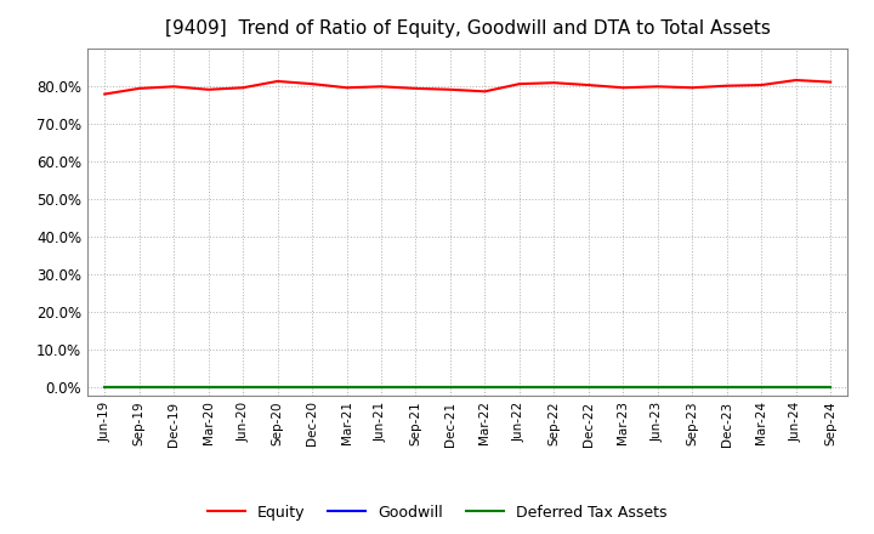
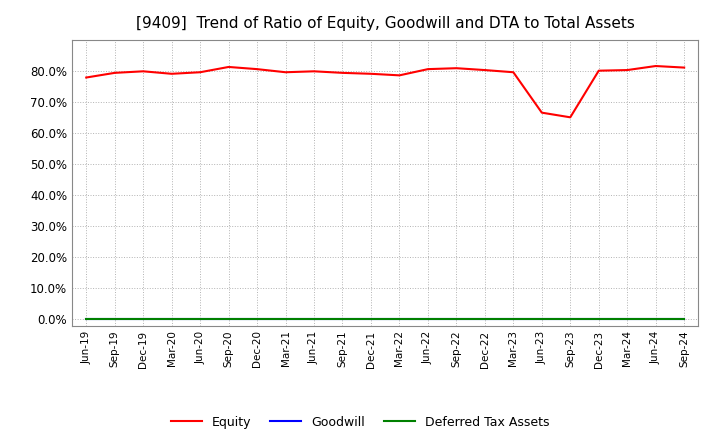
Equity/Jun-23: 79.8% -> 66.5%
Equity/Sep-23: 79.5% -> 65.0%
